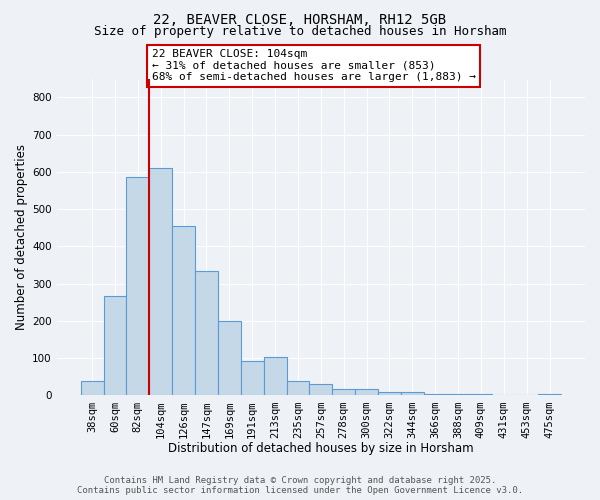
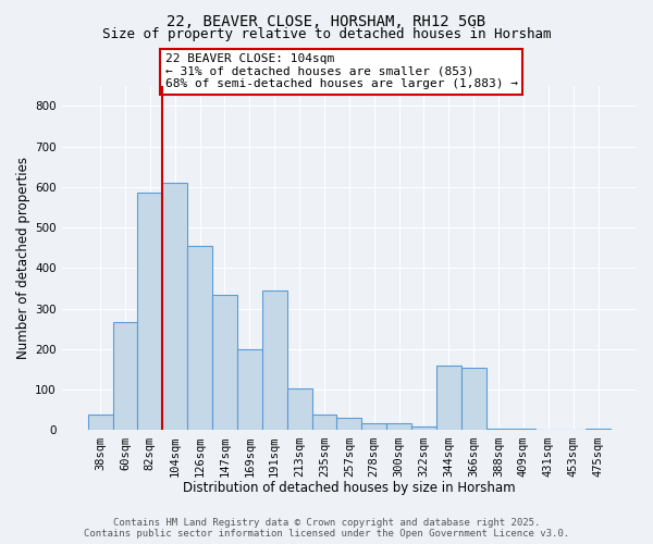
191sqm: 92 -> 345
344sqm: 10 -> 160
366sqm: 4 -> 155
